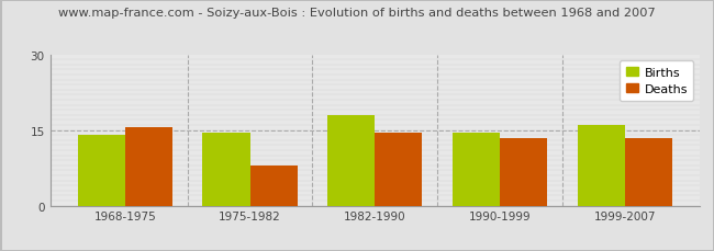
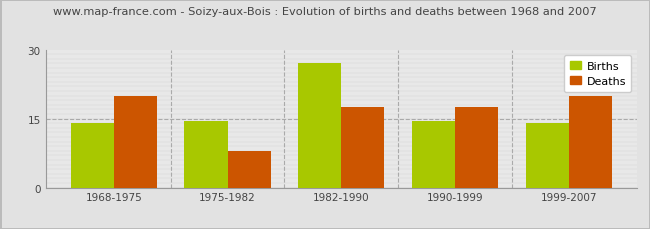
Deaths/1968-1975: 15.5 -> 20.0
Births/1982-1990: 18.0 -> 27.0
Deaths/1982-1990: 14.5 -> 17.5
Deaths/1990-1999: 13.5 -> 17.5
Births/1999-2007: 16.0 -> 14.0
Deaths/1999-2007: 13.5 -> 20.0
